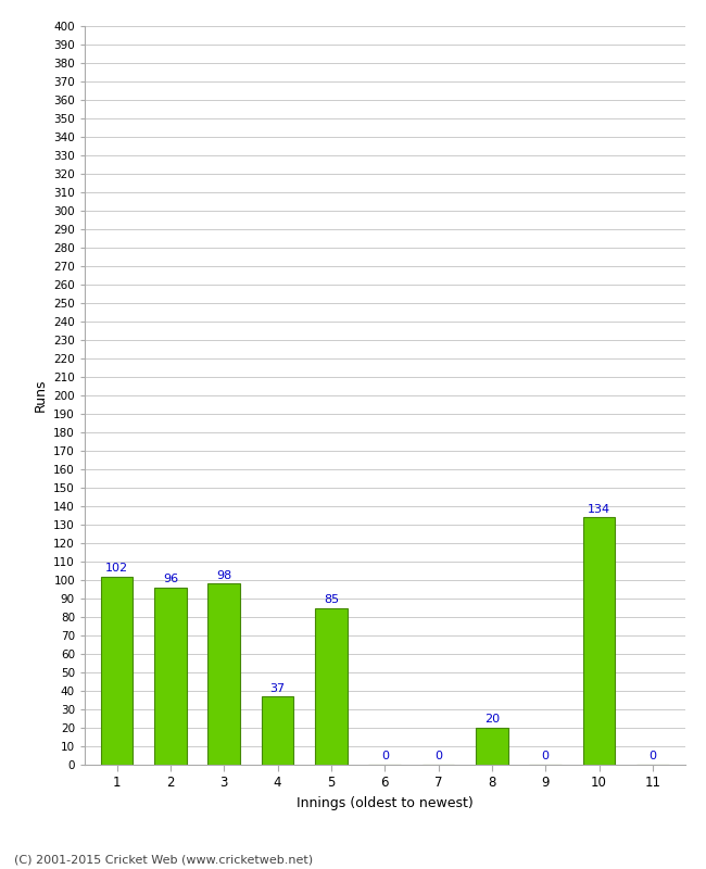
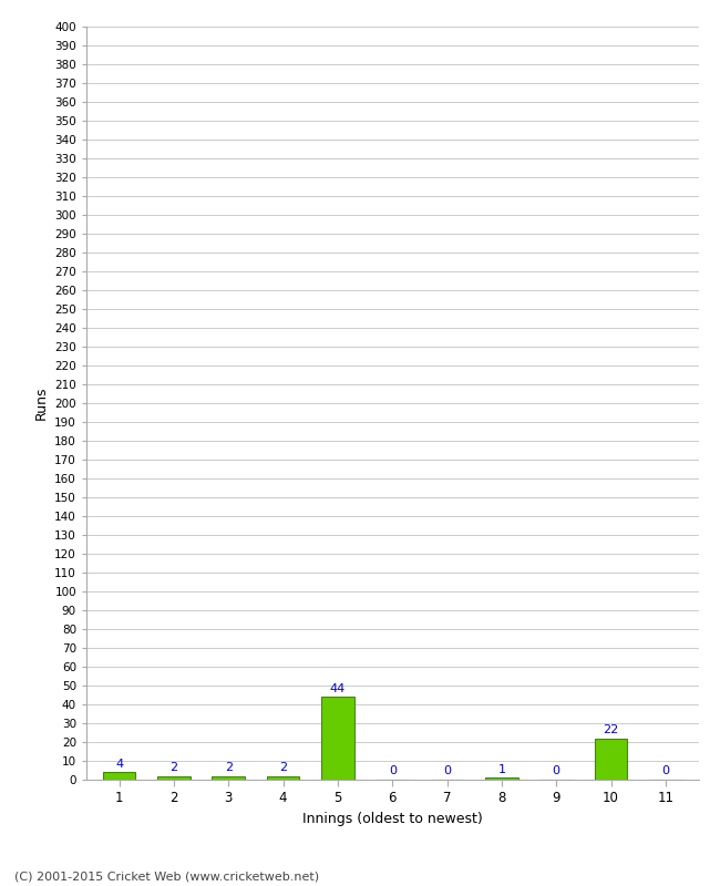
1: 102 -> 4
2: 96 -> 2
3: 98 -> 2
4: 37 -> 2
5: 85 -> 44
8: 20 -> 1
10: 134 -> 22
